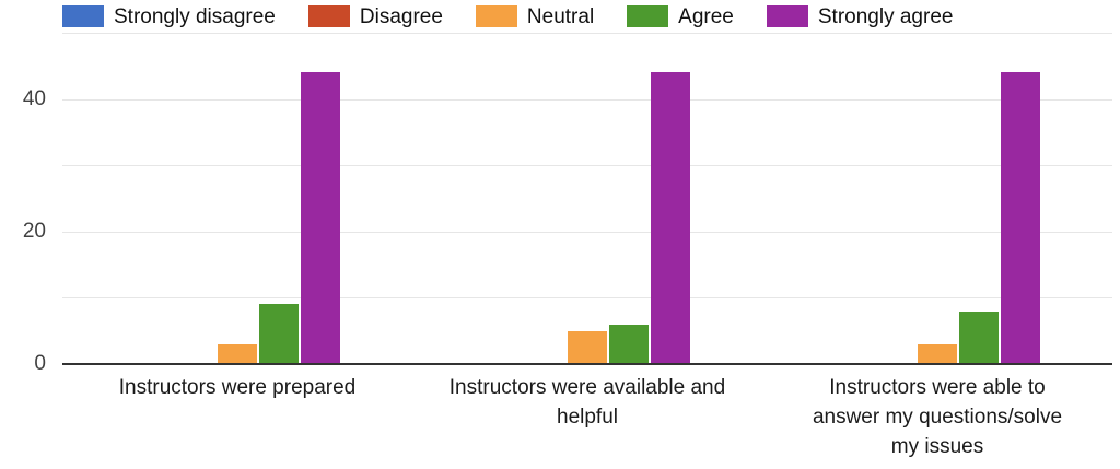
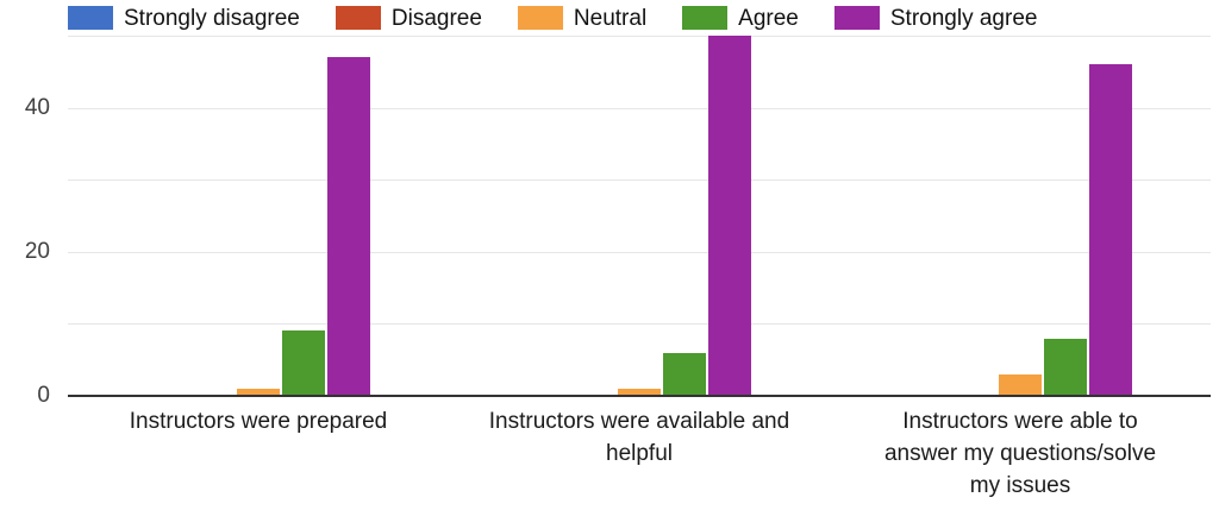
Neutral/Instructors were prepared: 3 -> 1
Strongly agree/Instructors were prepared: 44 -> 47
Neutral/Instructors were available and helpful: 5 -> 1
Strongly agree/Instructors were available and helpful: 44 -> 50
Strongly agree/Instructors were able to answer my questions/solve my issues: 44 -> 46
